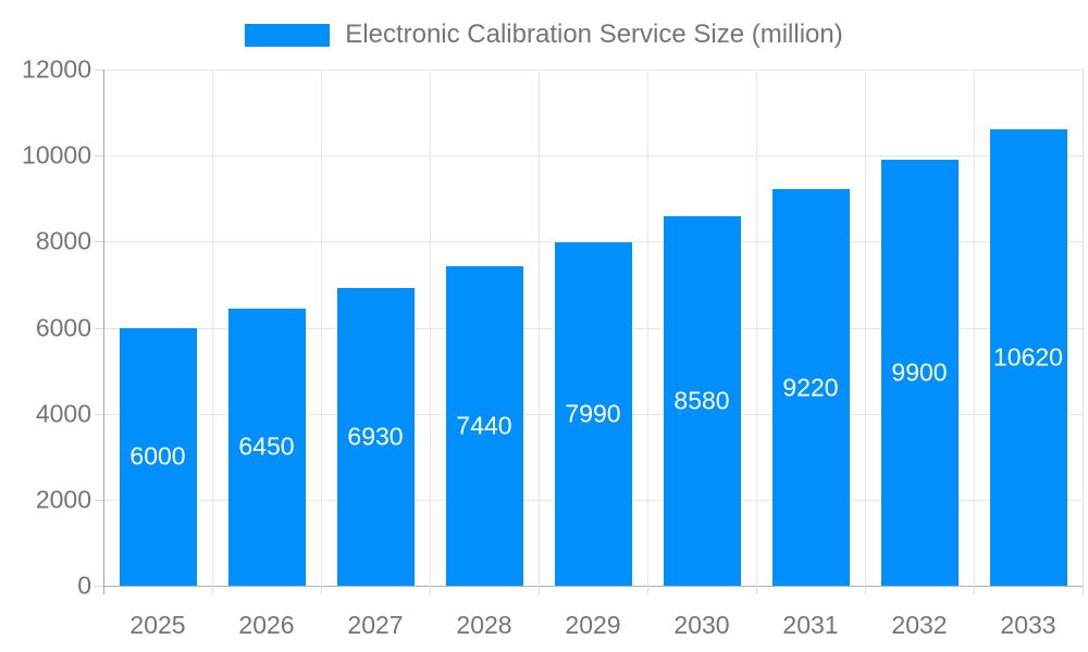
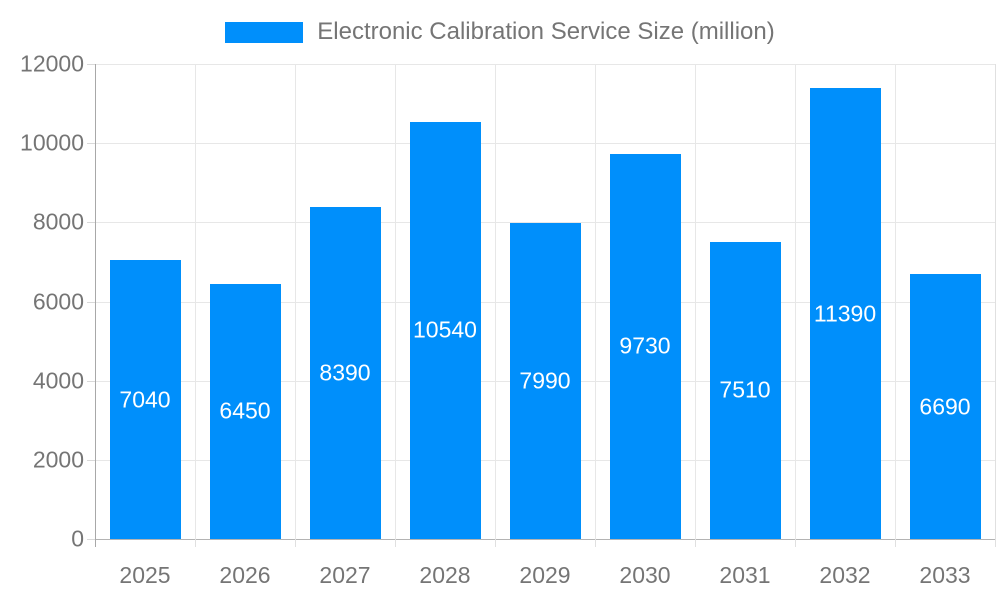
2025: 6000 -> 7040
2027: 6930 -> 8390
2028: 7440 -> 10540
2030: 8580 -> 9730
2031: 9220 -> 7510
2032: 9900 -> 11390
2033: 10620 -> 6690
